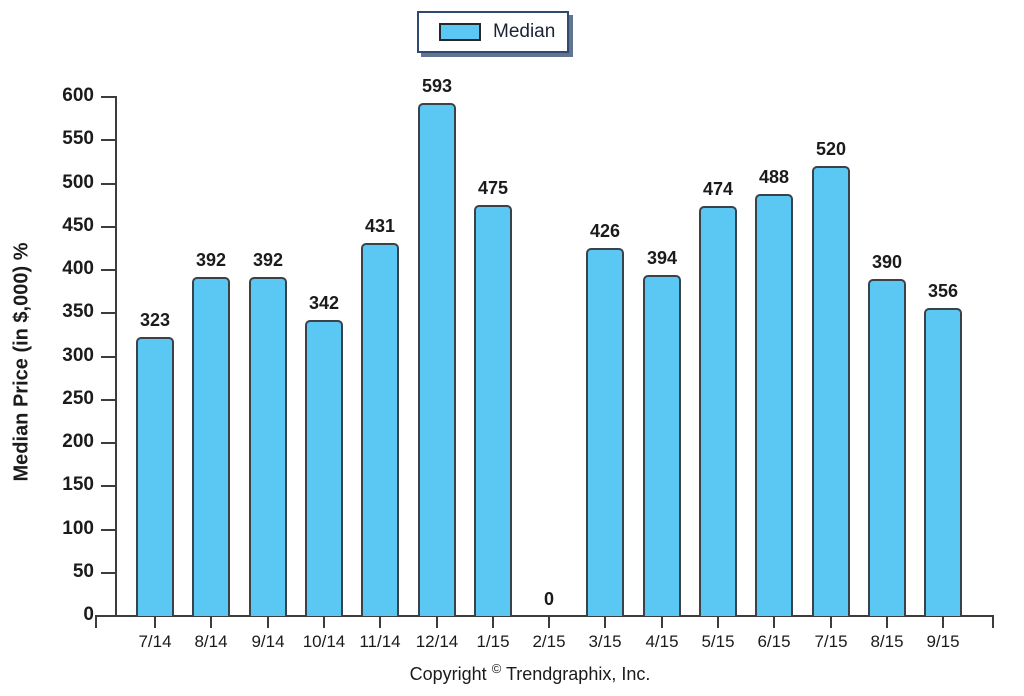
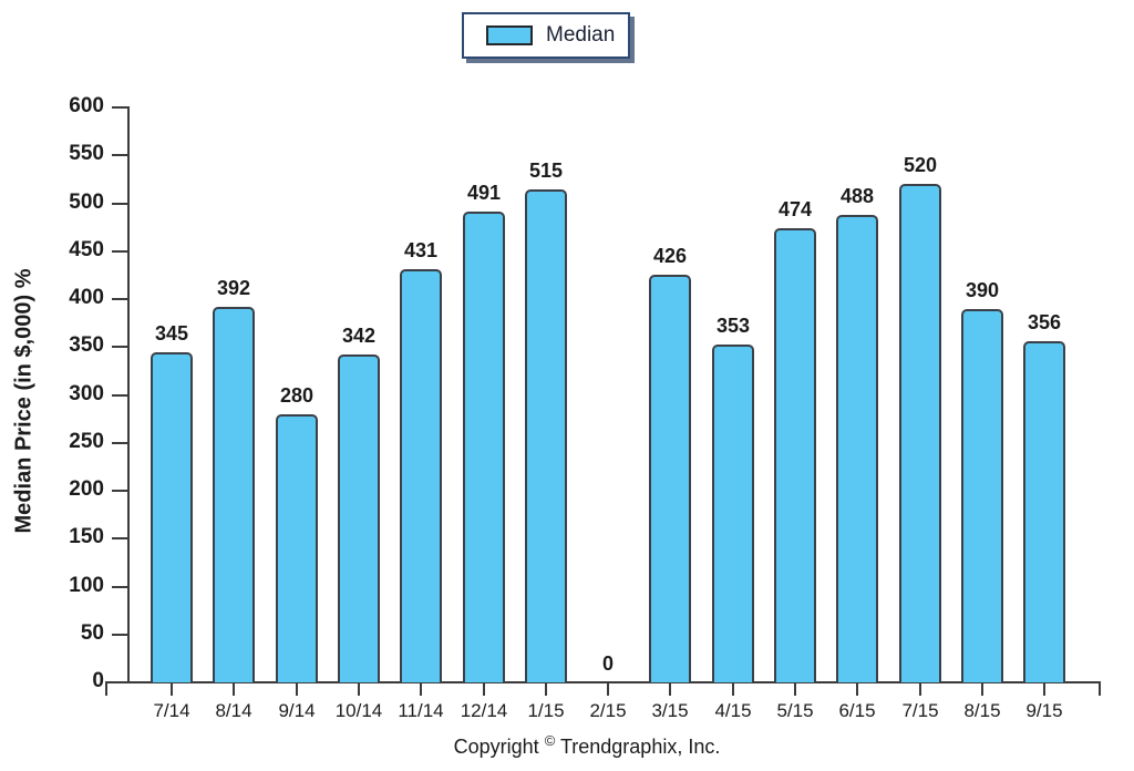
7/14: 323 -> 345
9/14: 392 -> 280
12/14: 593 -> 491
1/15: 475 -> 515
4/15: 394 -> 353
